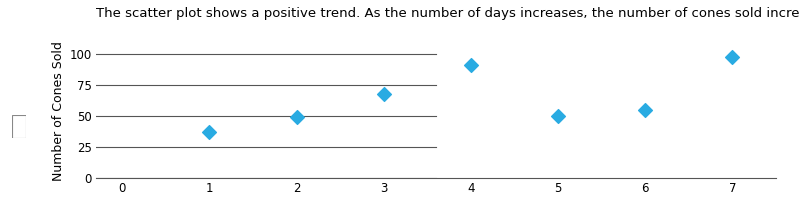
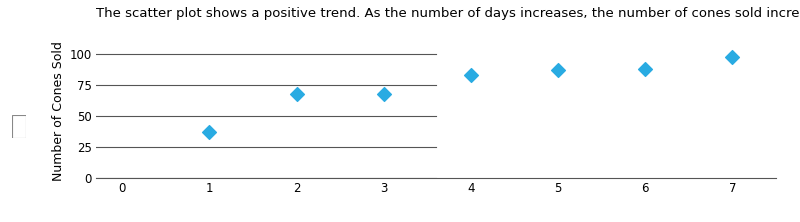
2: 49 -> 68
4: 91 -> 83
5: 50 -> 87
6: 55 -> 88
